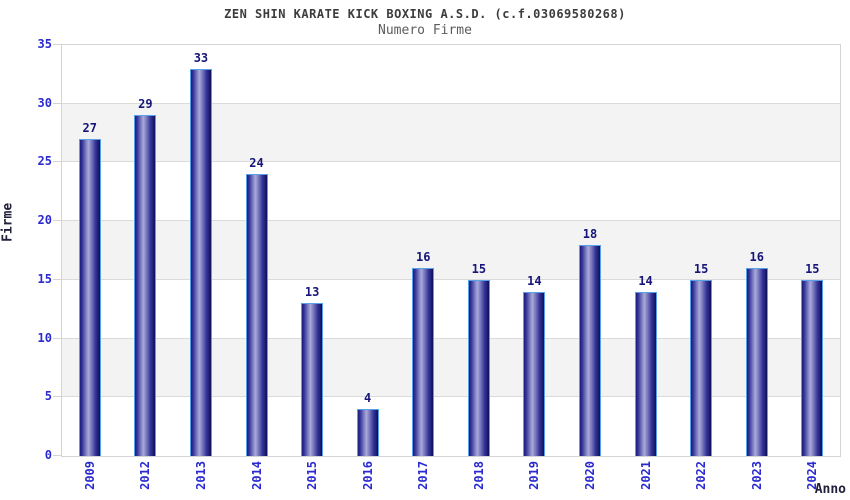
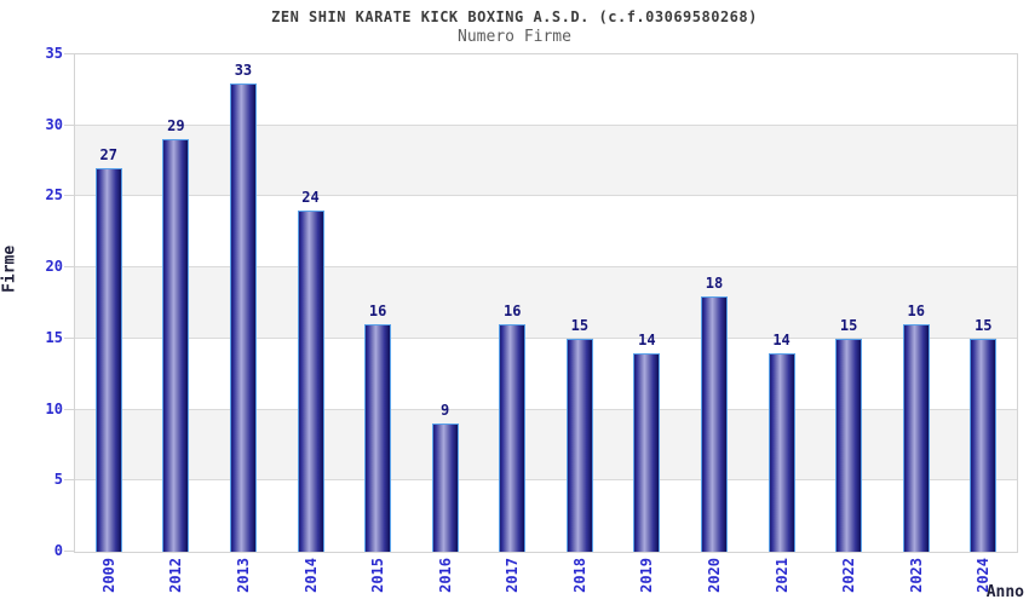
2015: 13 -> 16
2016: 4 -> 9
